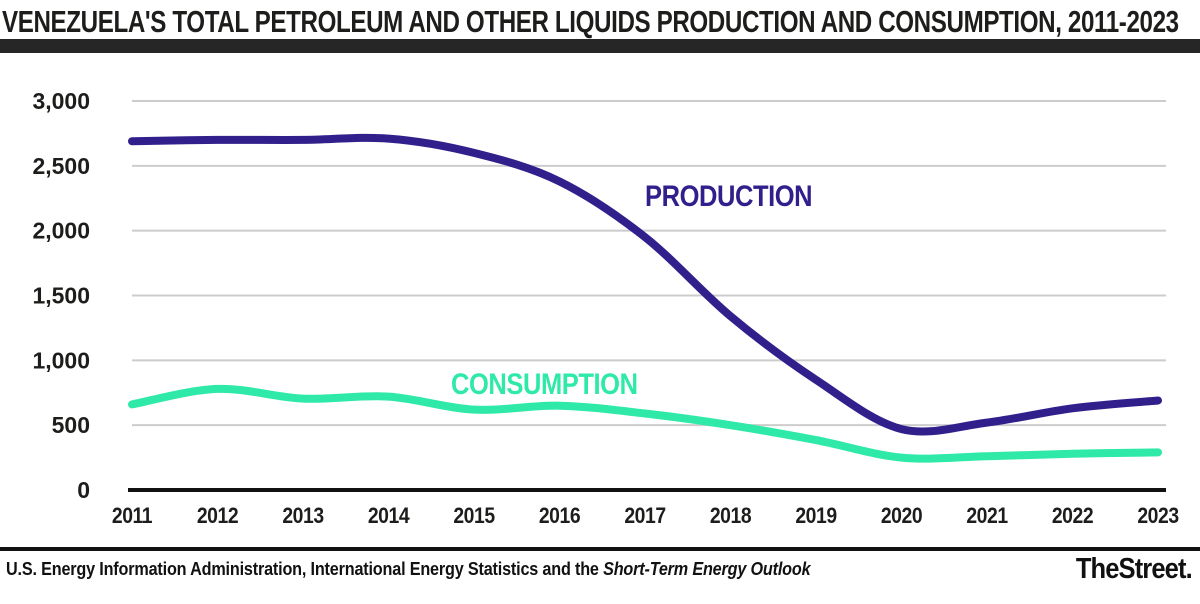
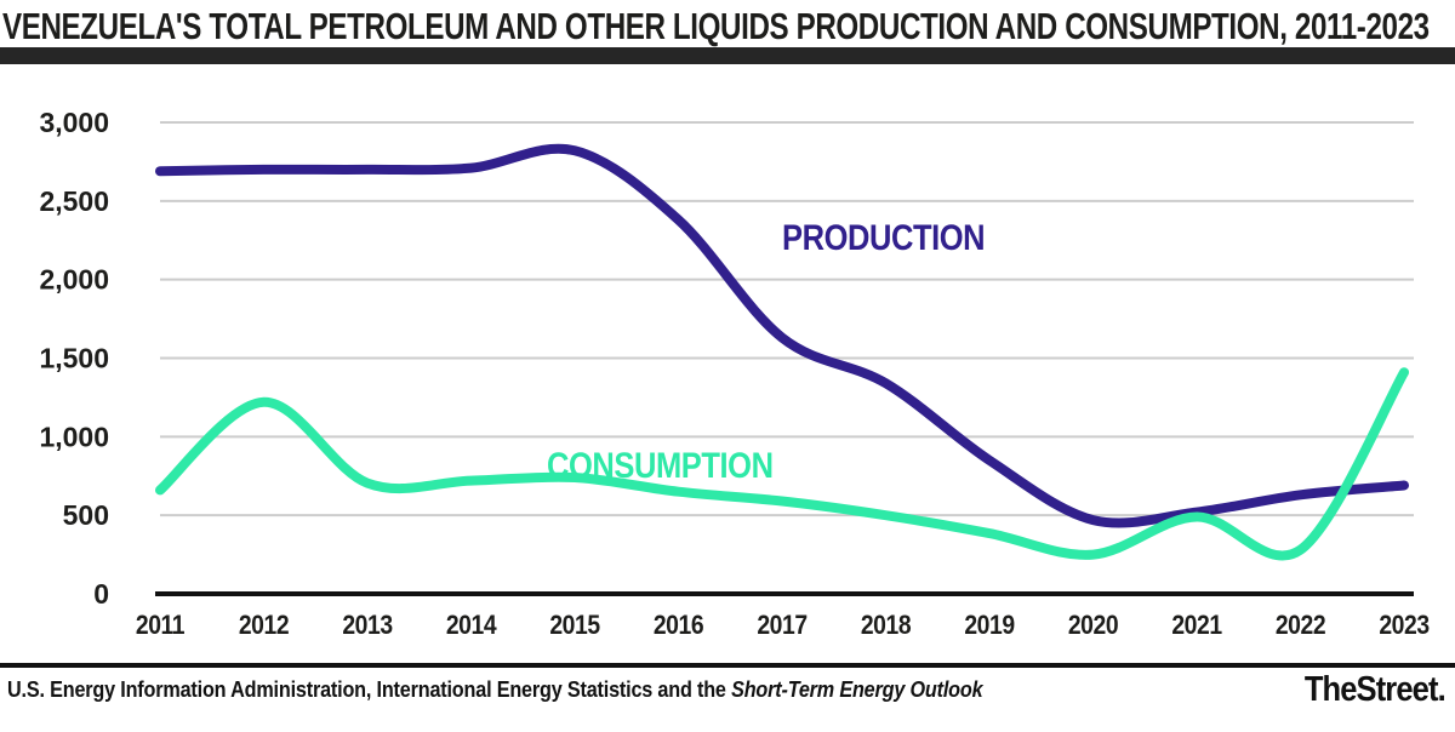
CONSUMPTION/2012: 780 -> 1220
PRODUCTION/2015: 2600 -> 2820
CONSUMPTION/2015: 620 -> 740
PRODUCTION/2017: 1950 -> 1630
CONSUMPTION/2021: 260 -> 490
CONSUMPTION/2023: 290 -> 1410
